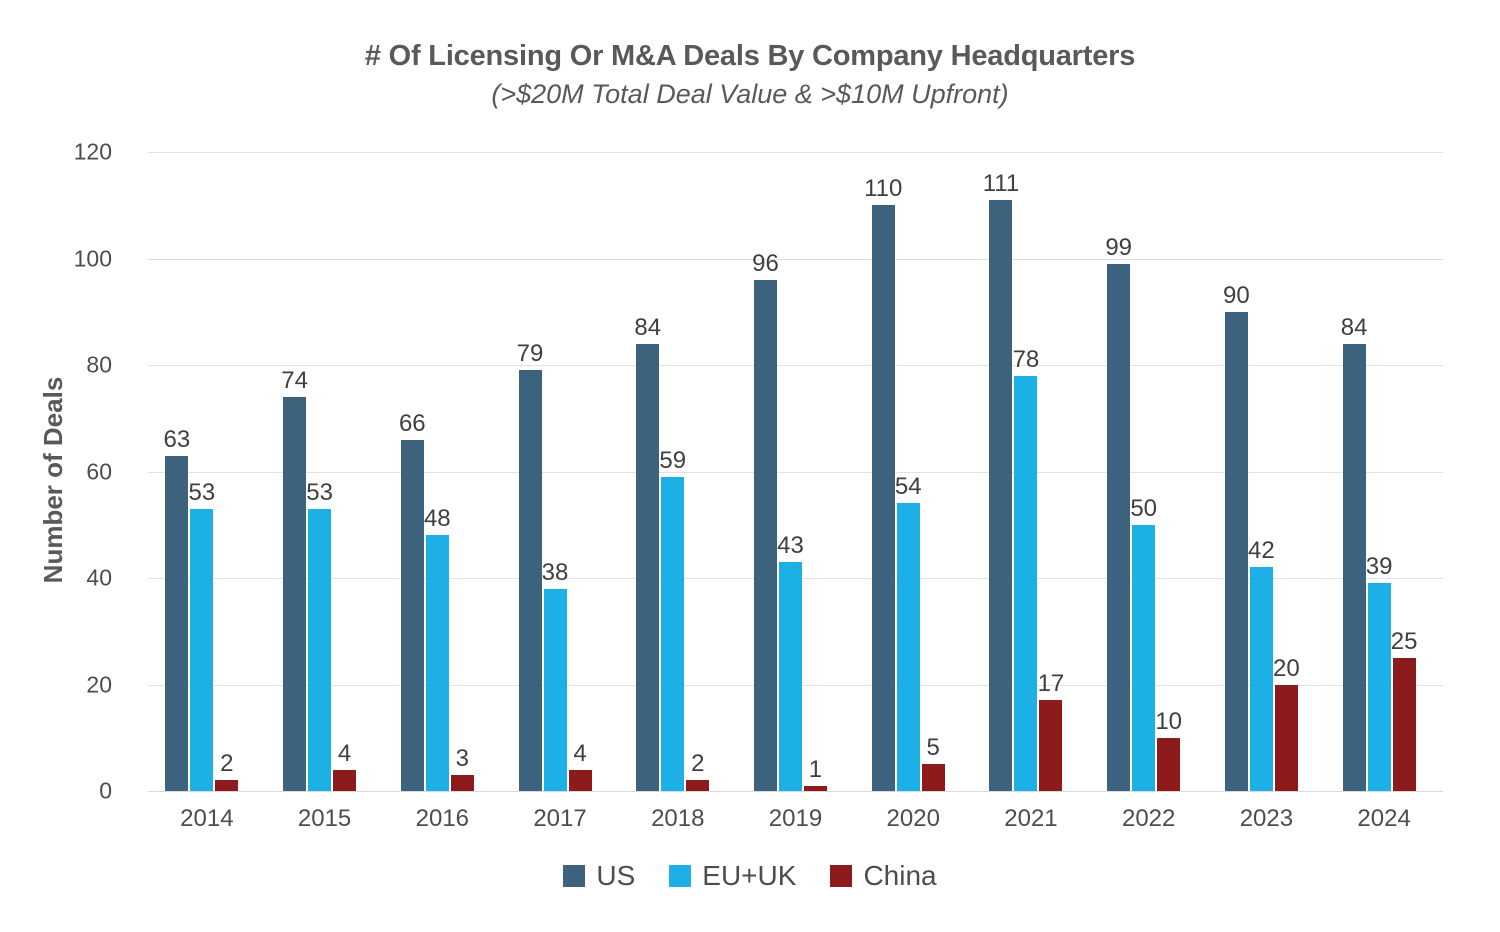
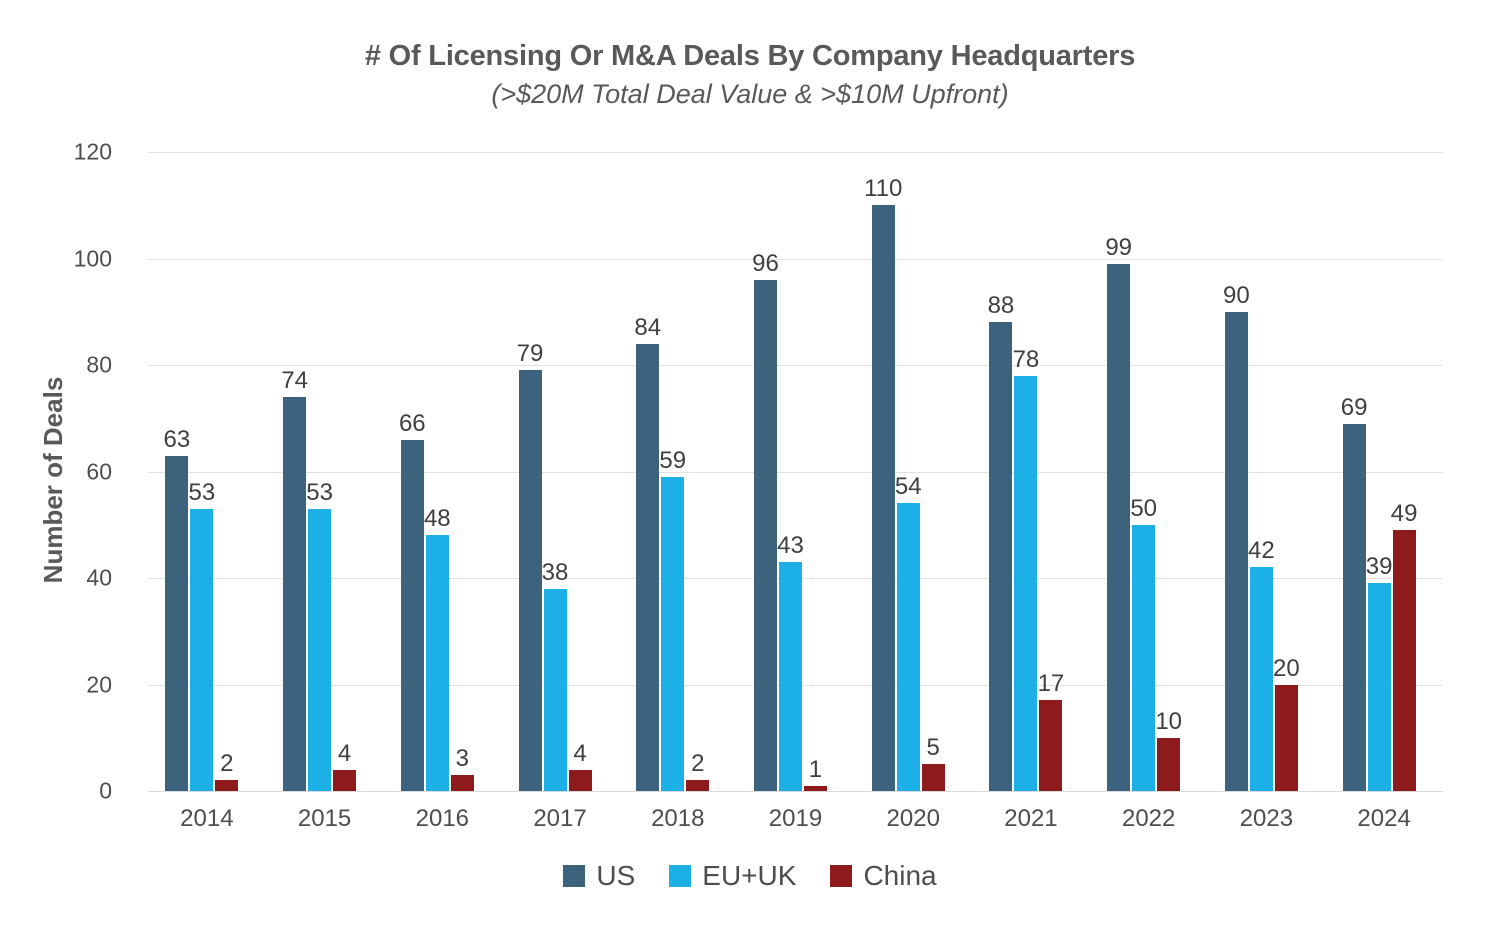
US/2021: 111 -> 88
US/2024: 84 -> 69
China/2024: 25 -> 49
